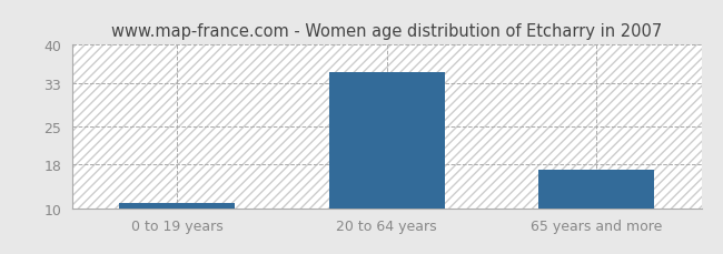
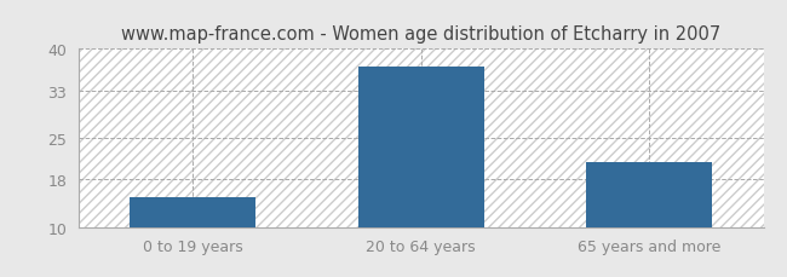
0 to 19 years: 11 -> 15
20 to 64 years: 35 -> 37
65 years and more: 17 -> 21
